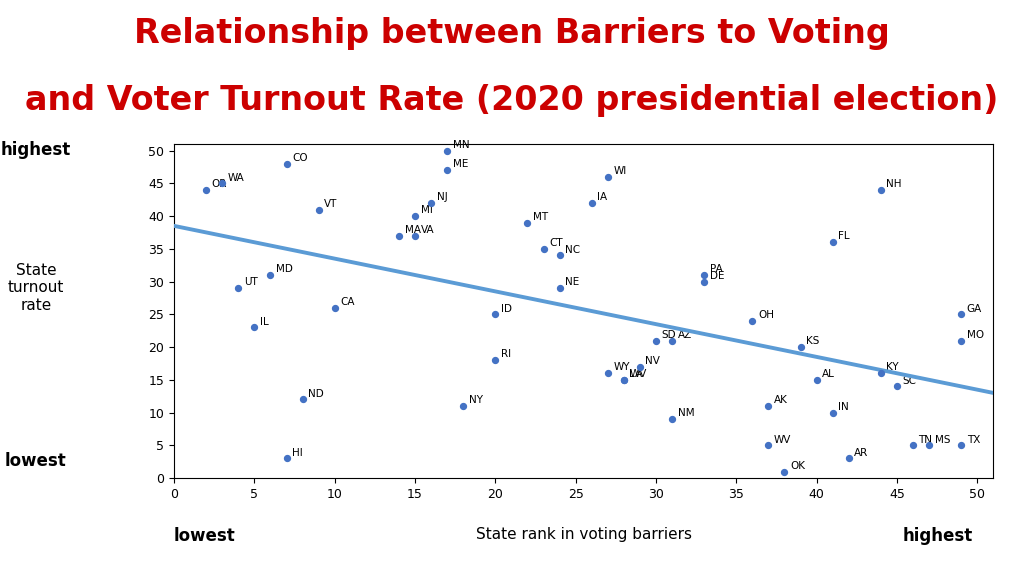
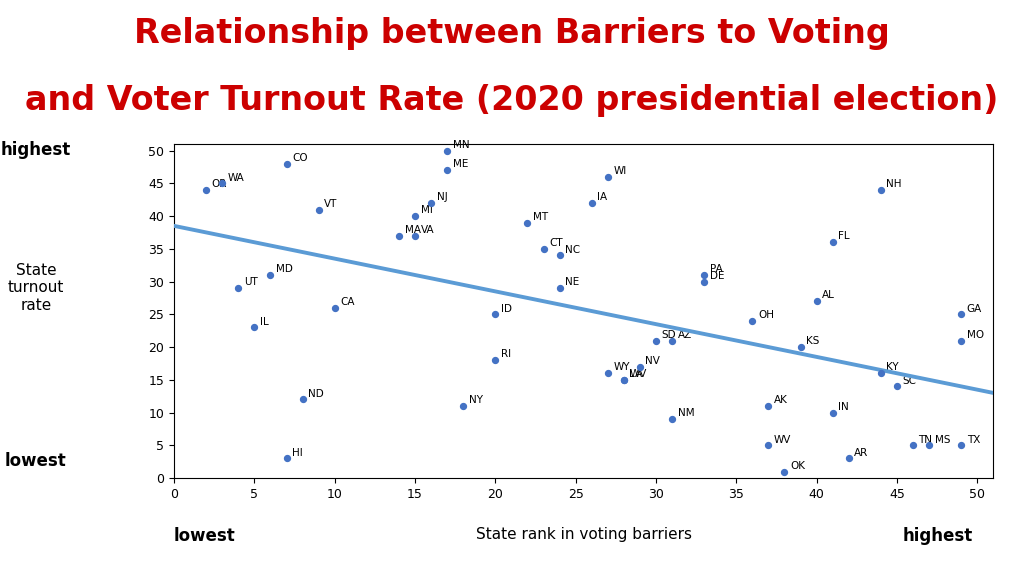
40: 15 -> 27
